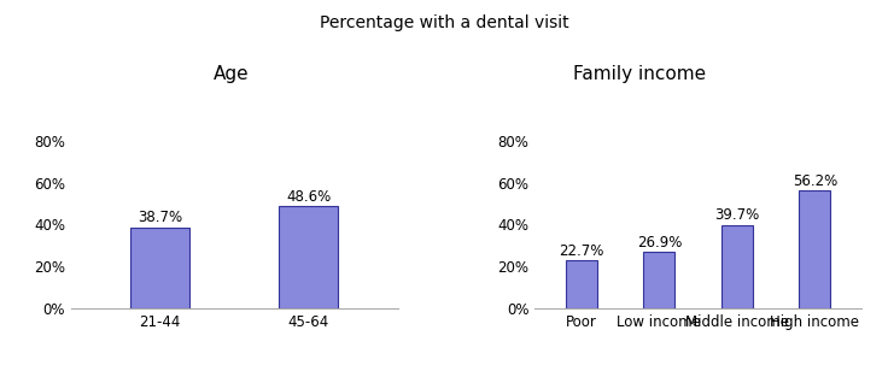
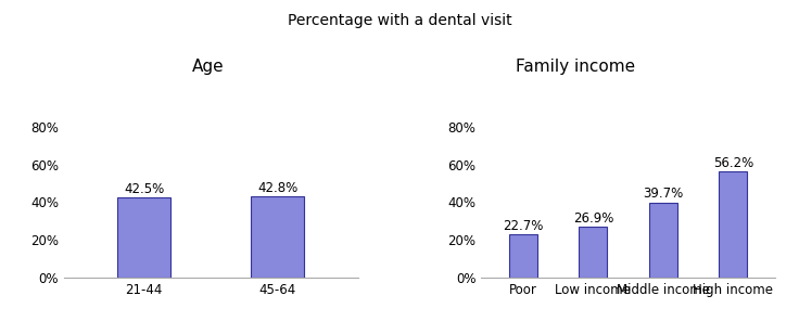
21-44: 38.7% -> 42.5%
45-64: 48.6% -> 42.8%
